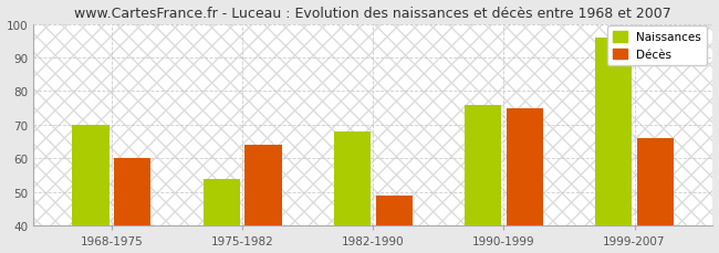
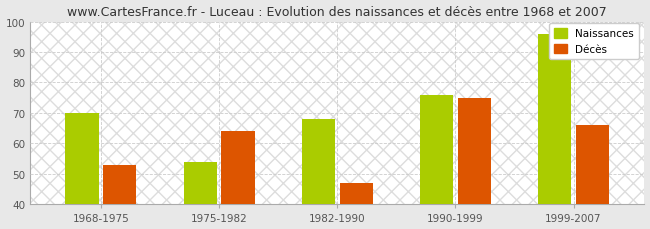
Décès/1968-1975: 60 -> 53
Décès/1982-1990: 49 -> 47
